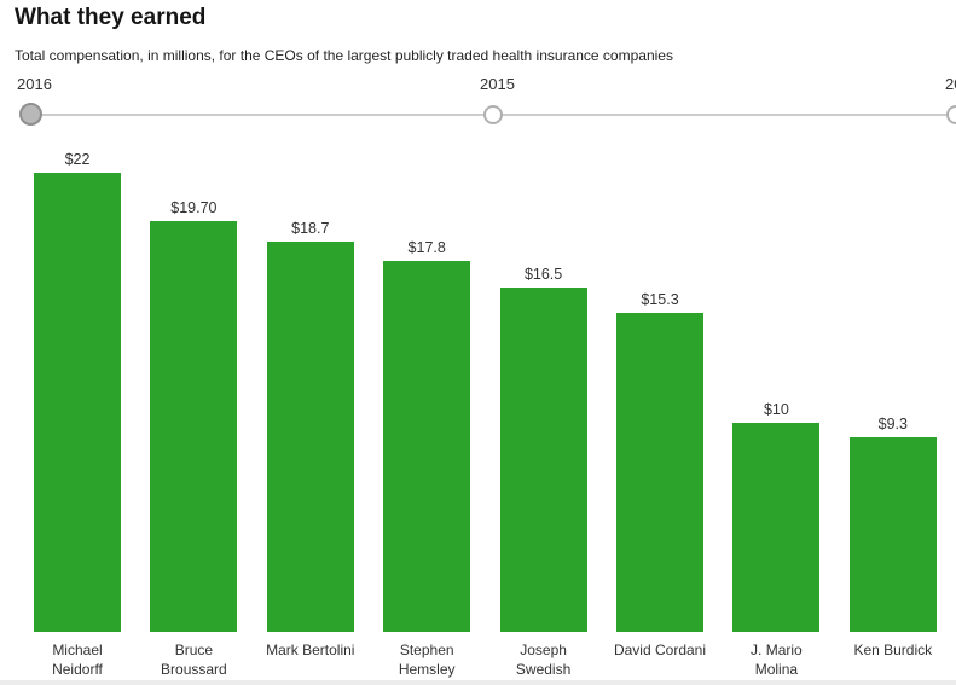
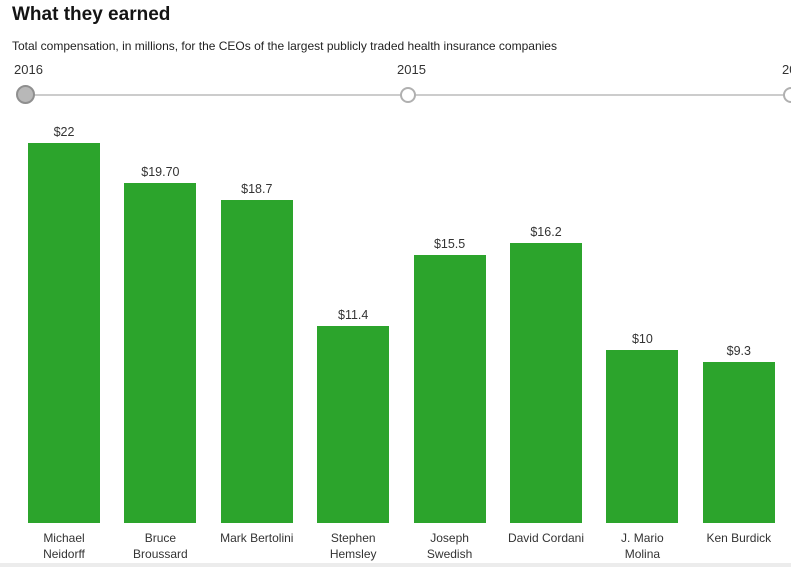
Stephen Hemsley: $17.8 -> $11.4
Joseph Swedish: $16.5 -> $15.5
David Cordani: $15.3 -> $16.2
